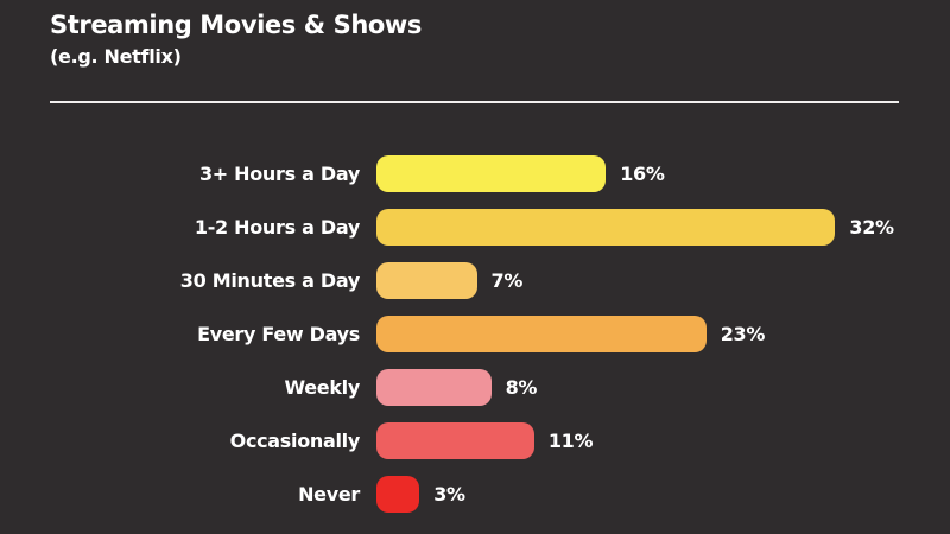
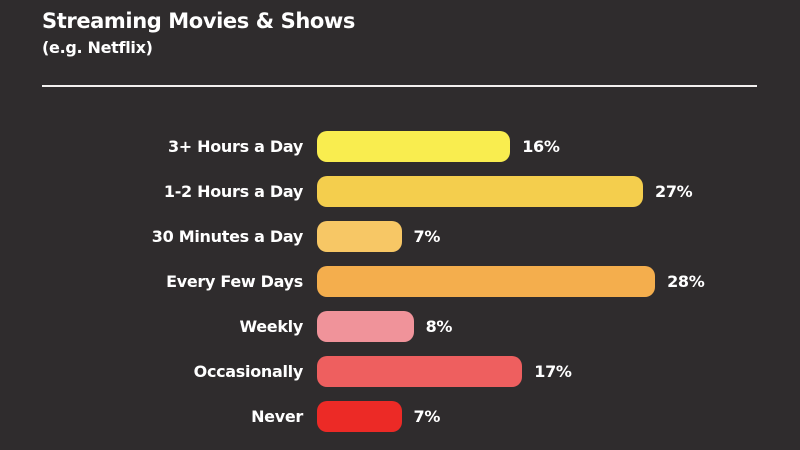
1-2 Hours a Day: 32% -> 27%
Every Few Days: 23% -> 28%
Occasionally: 11% -> 17%
Never: 3% -> 7%
